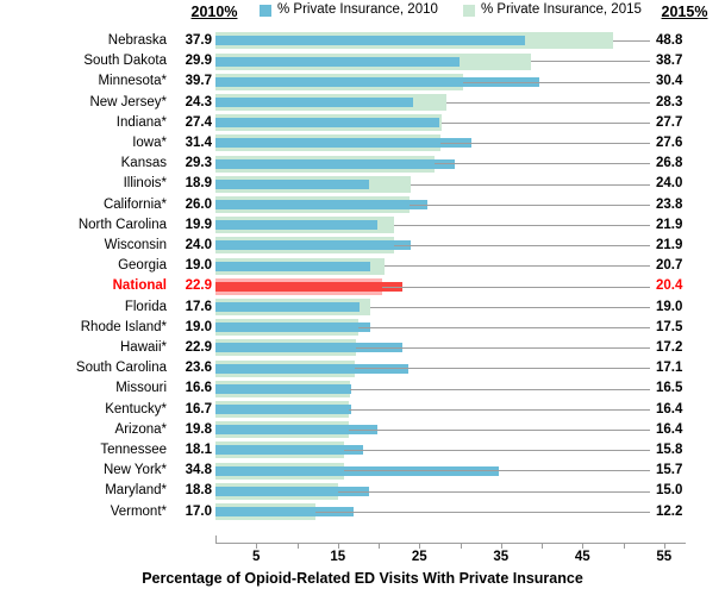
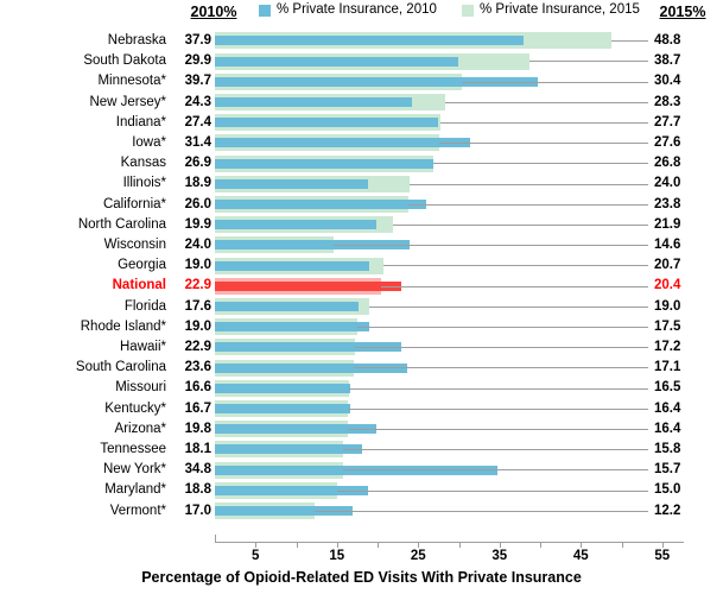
% Private Insurance, 2010/Kansas: 29.3 -> 26.9
% Private Insurance, 2015/Wisconsin: 21.9 -> 14.6
